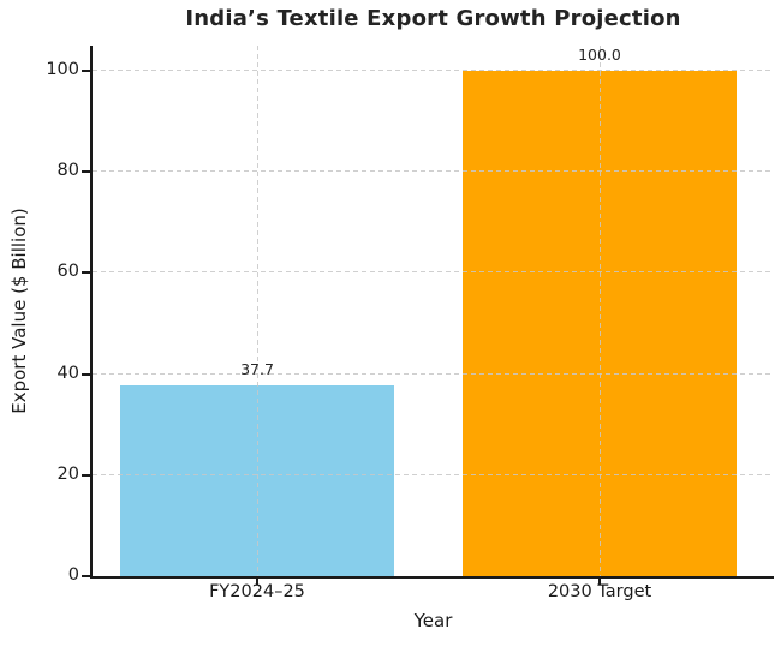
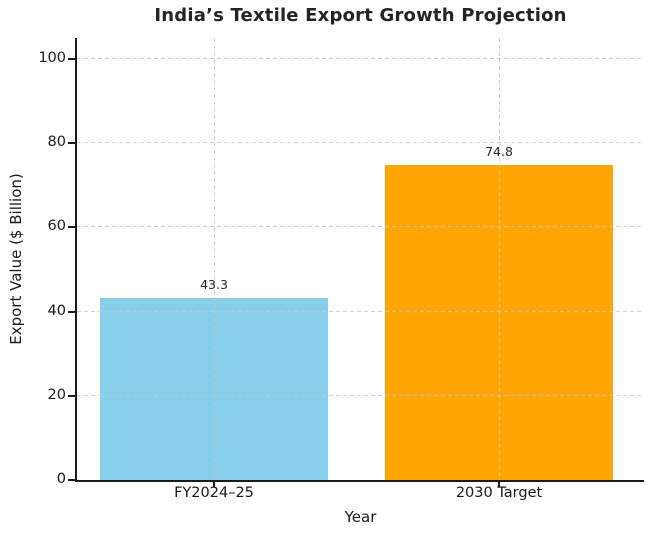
FY2024–25: 37.7 -> 43.3
2030 Target: 100.0 -> 74.8
